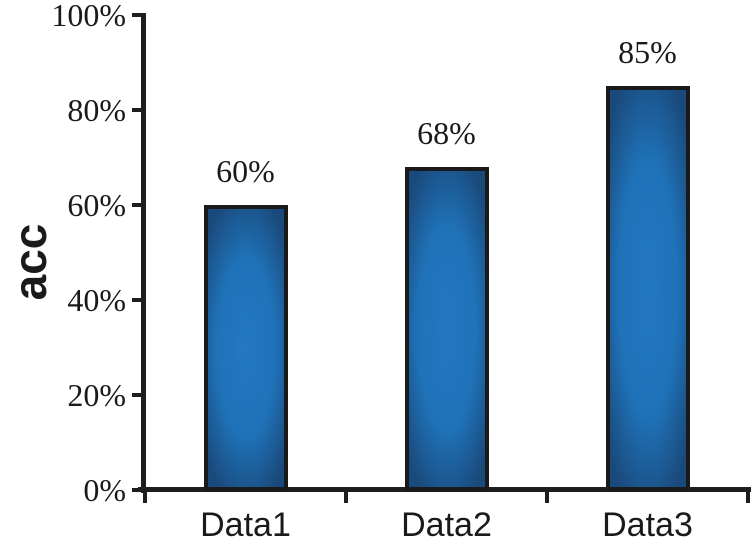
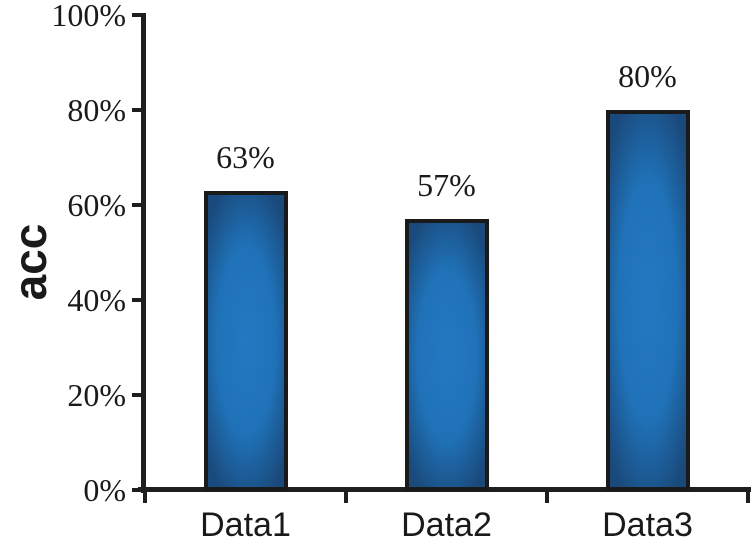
Data1: 60% -> 63%
Data2: 68% -> 57%
Data3: 85% -> 80%
